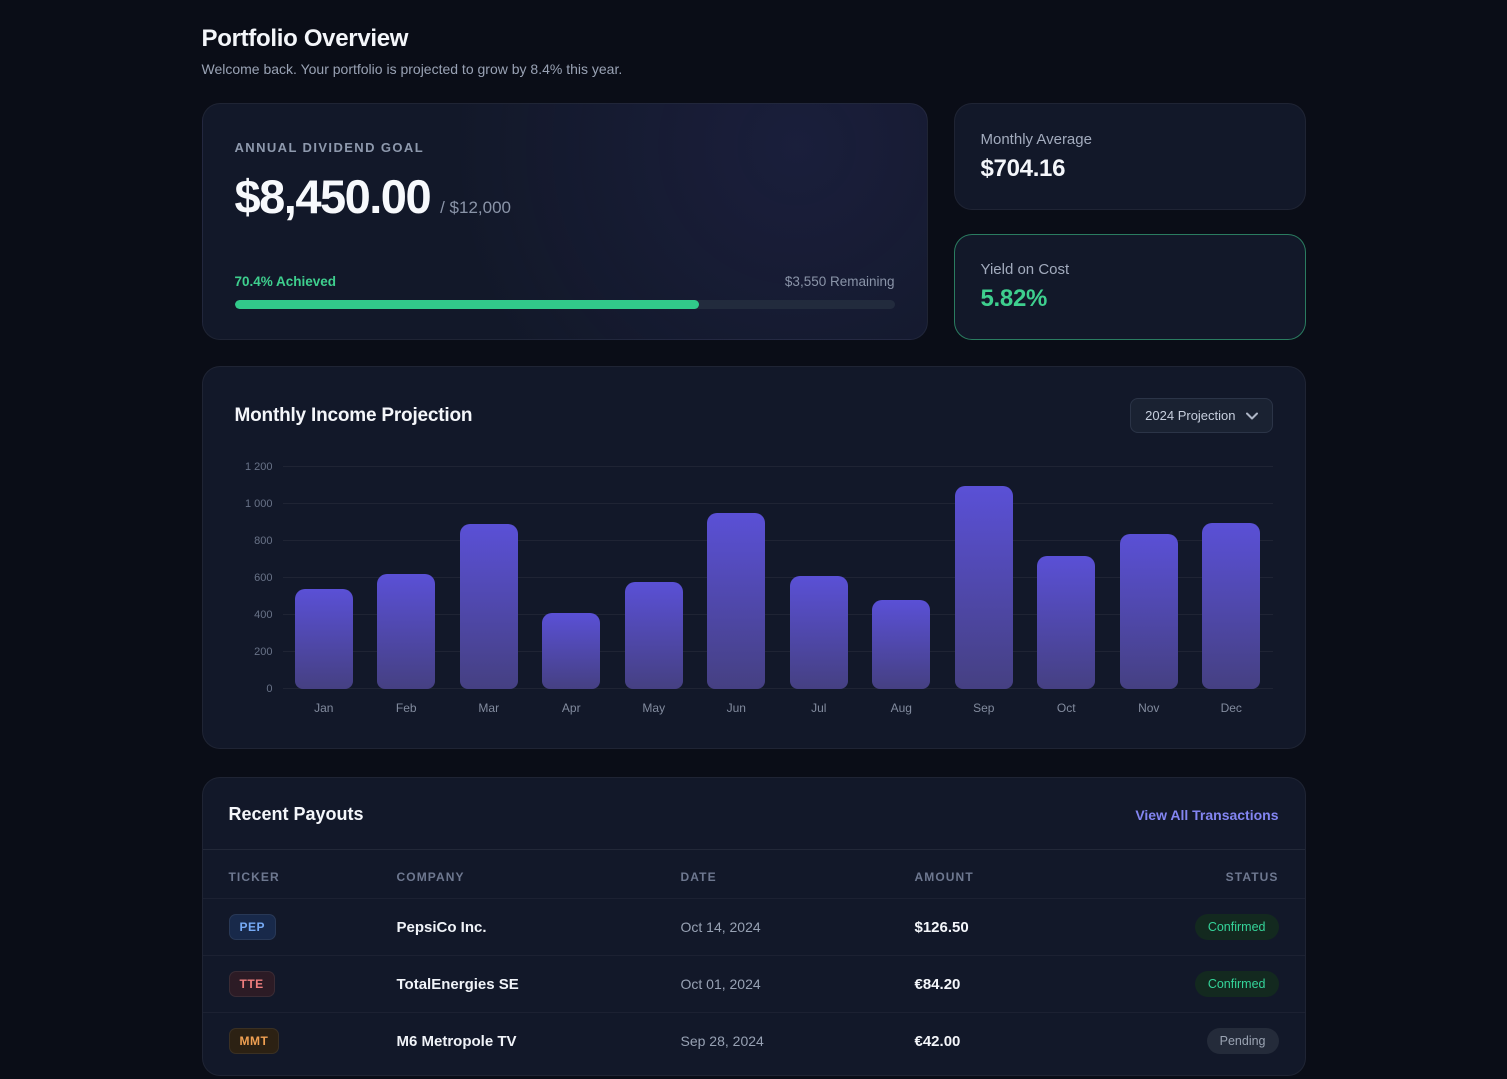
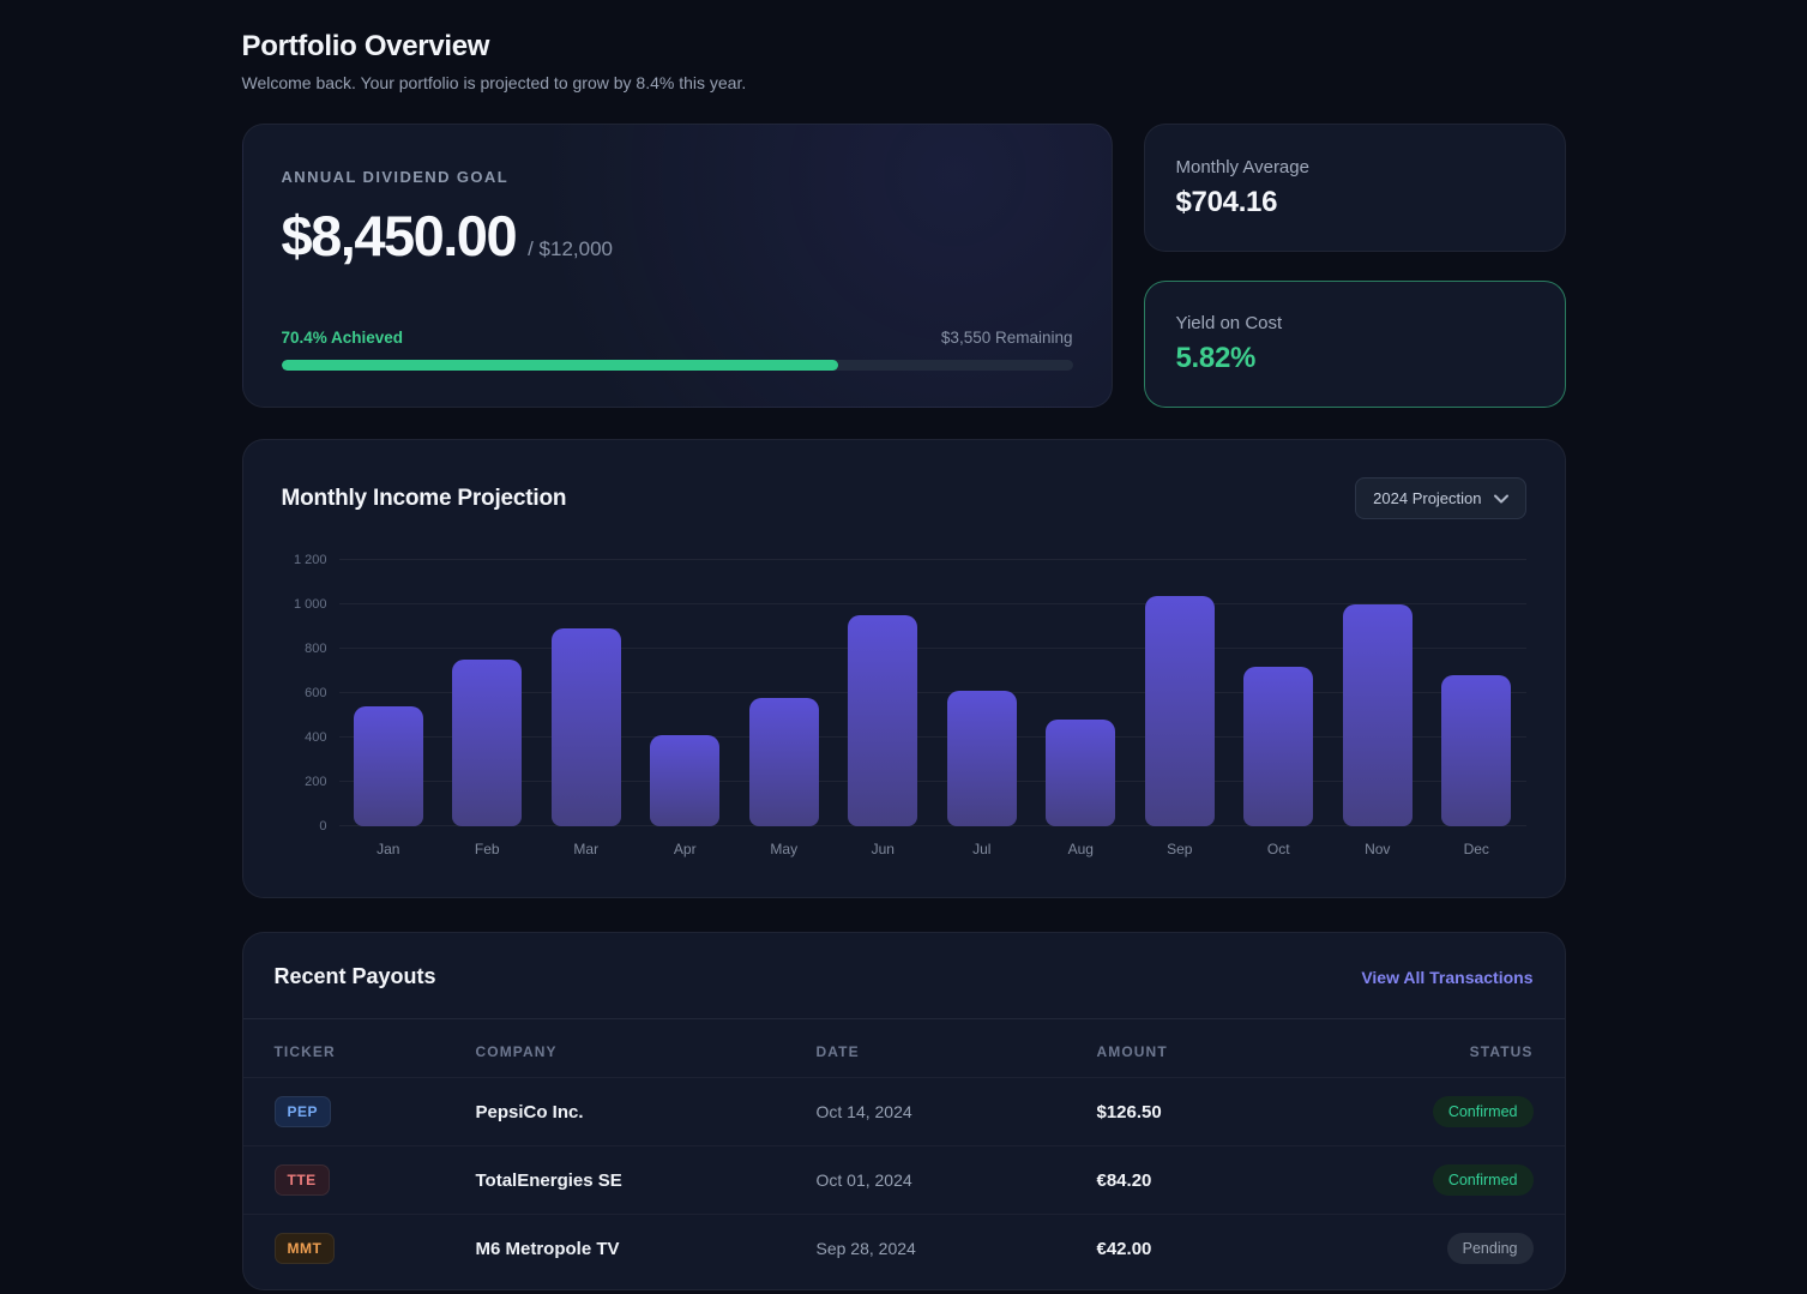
Feb: 620 -> 750
Sep: 1100 -> 1040
Nov: 840 -> 1000
Dec: 900 -> 680
